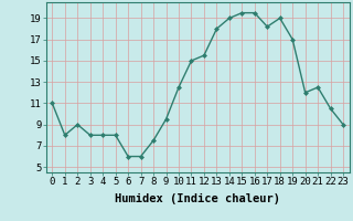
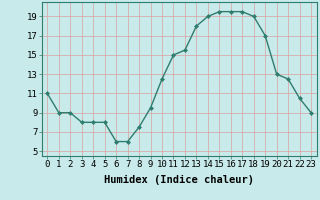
1: 8.0 -> 9.0
17: 18.2 -> 19.5
20: 12.0 -> 13.0
